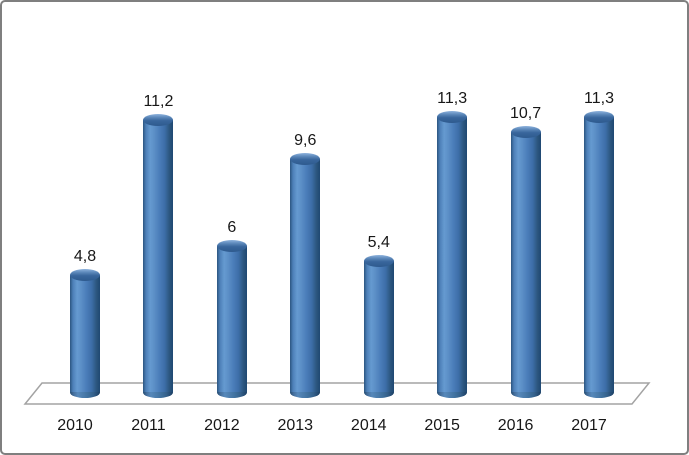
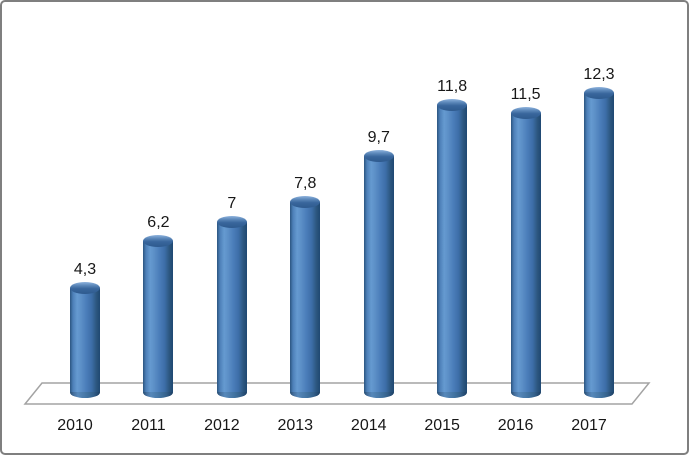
2010: 4,8 -> 4,3
2011: 11,2 -> 6,2
2012: 6 -> 7
2013: 9,6 -> 7,8
2014: 5,4 -> 9,7
2015: 11,3 -> 11,8
2016: 10,7 -> 11,5
2017: 11,3 -> 12,3
